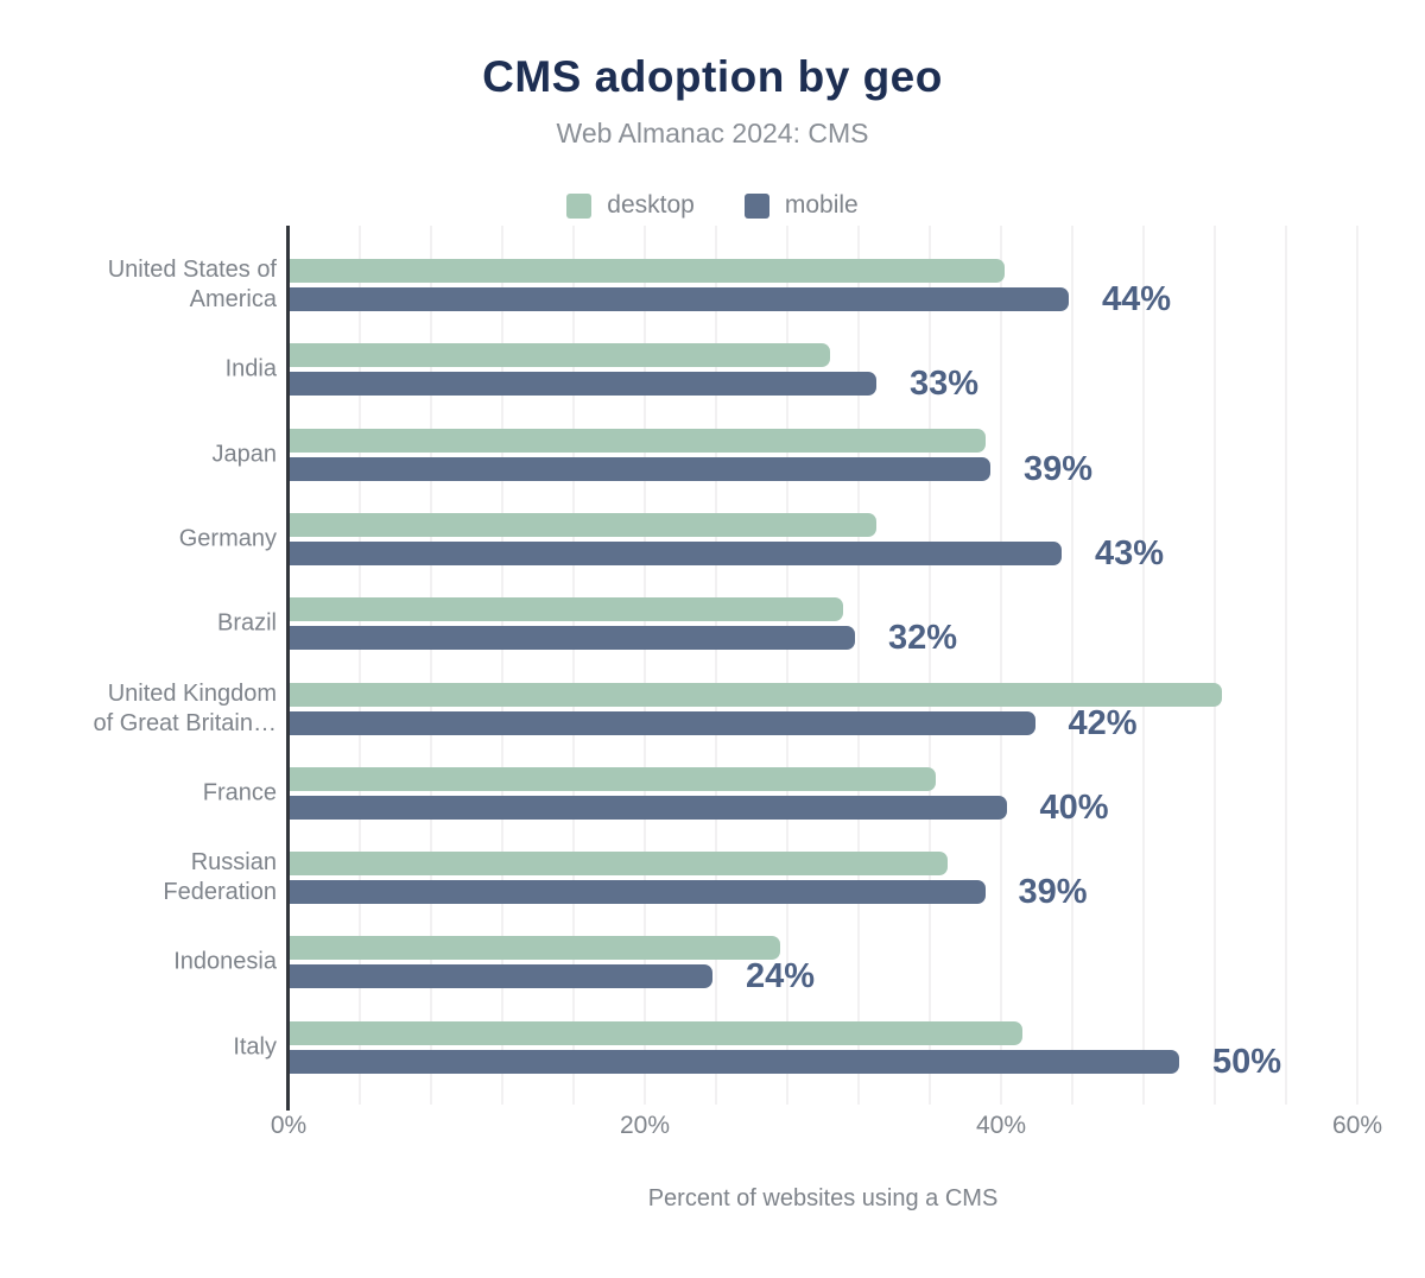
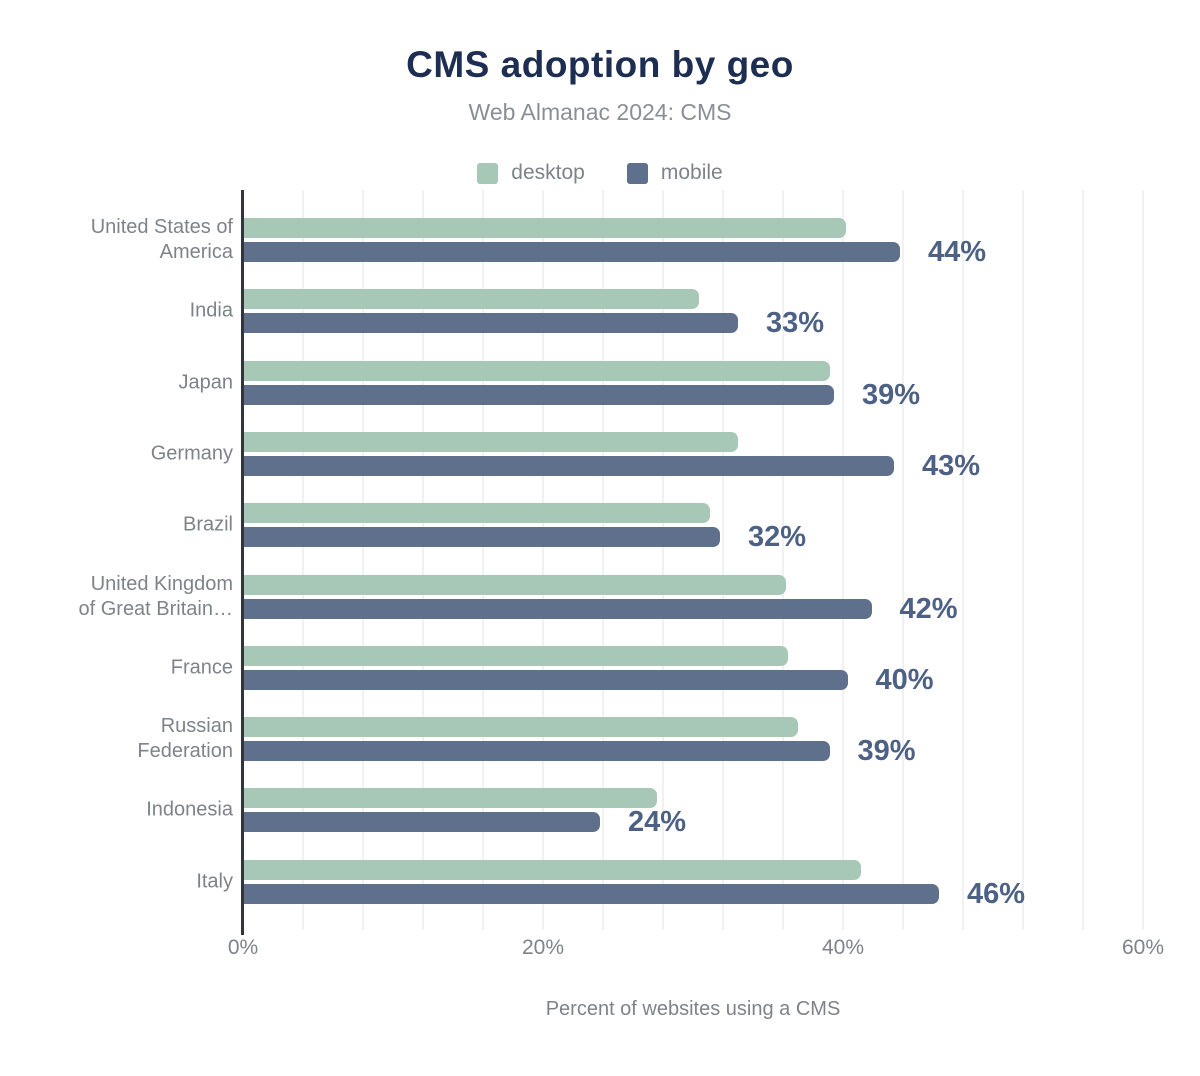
desktop/United Kingdom of Great Britain…: 52.4% -> 36.2%
mobile/Italy: 50% -> 46%
